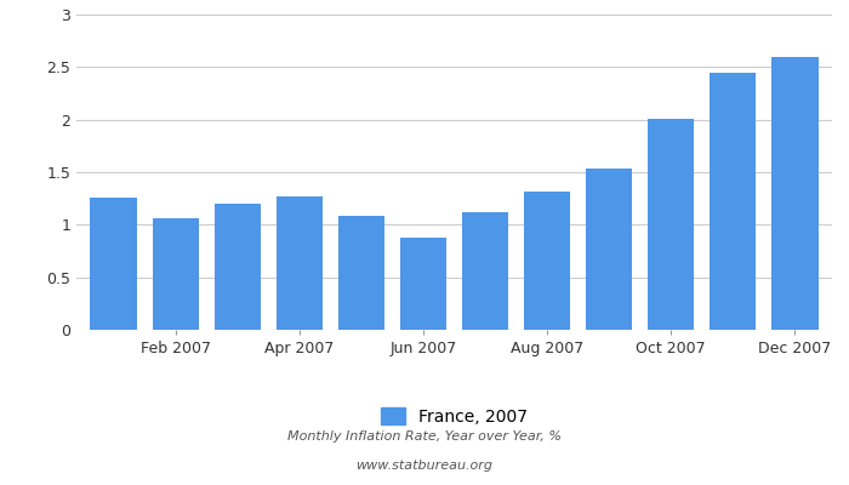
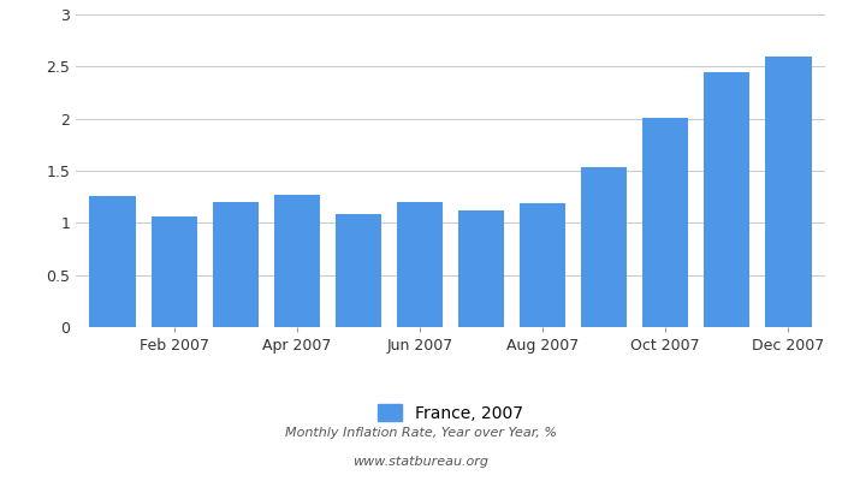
Jun 2007: 0.88 -> 1.20
Aug 2007: 1.32 -> 1.19
